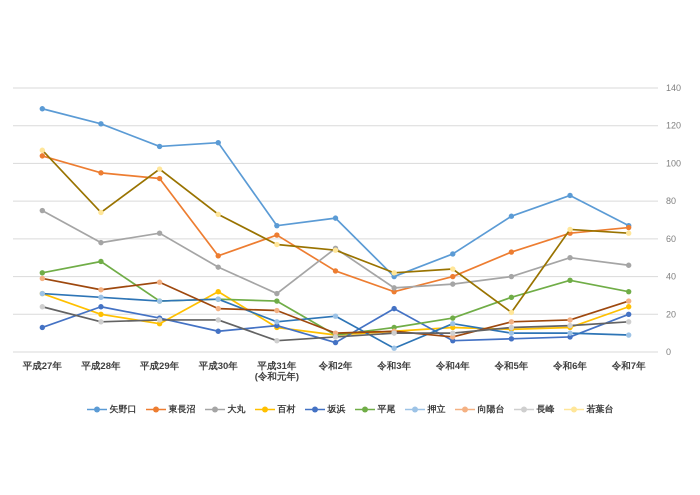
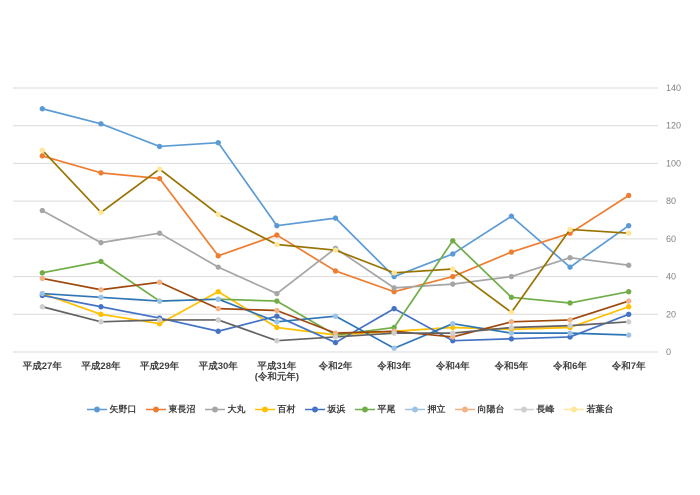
坂浜/平成27年: 13 -> 30
坂浜/平成31年 (令和元年): 14 -> 19
平尾/令和4年: 18 -> 59
矢野口/令和6年: 83 -> 45
平尾/令和6年: 38 -> 26
東長沼/令和7年: 66 -> 83
